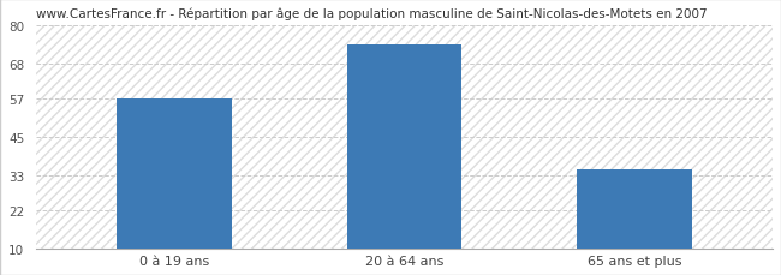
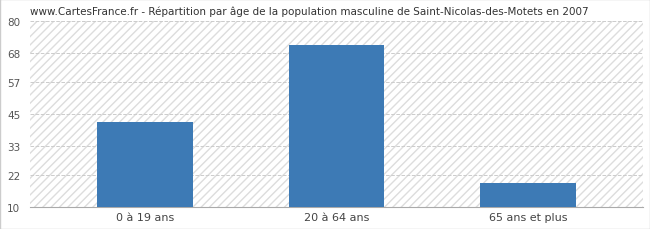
0 à 19 ans: 57 -> 42
20 à 64 ans: 74 -> 71
65 ans et plus: 35 -> 19
